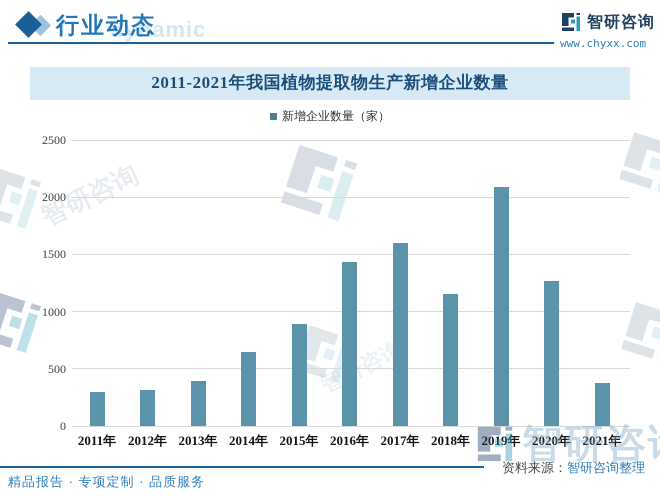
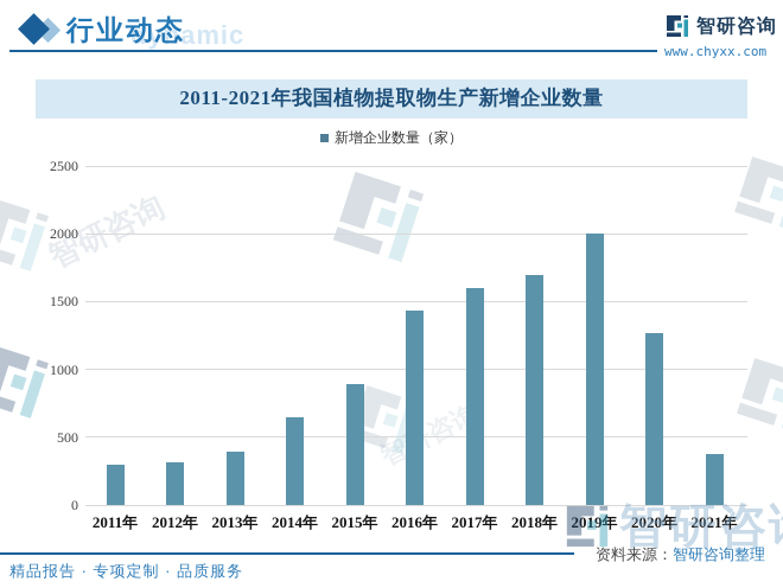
2018年: 1150 -> 1700
2019年: 2090 -> 2000
